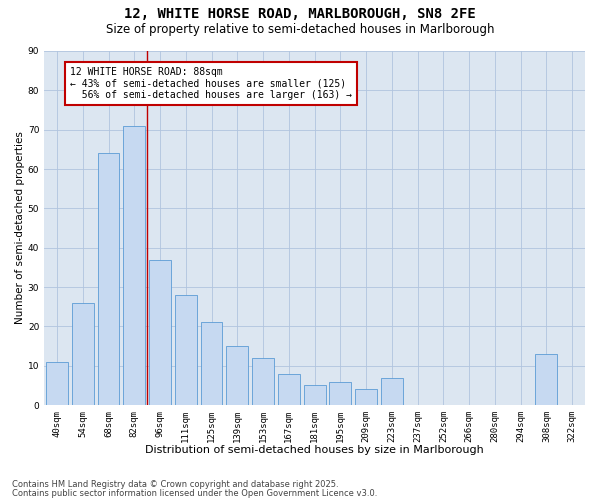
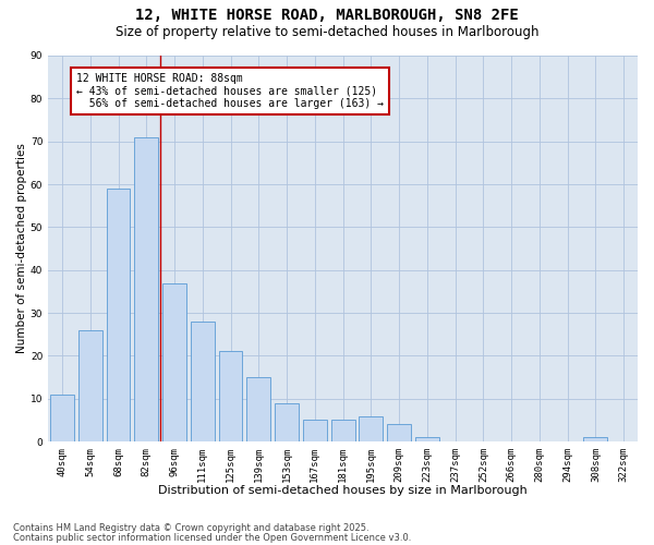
68sqm: 64 -> 59
153sqm: 12 -> 9
167sqm: 8 -> 5
223sqm: 7 -> 1
308sqm: 13 -> 1
